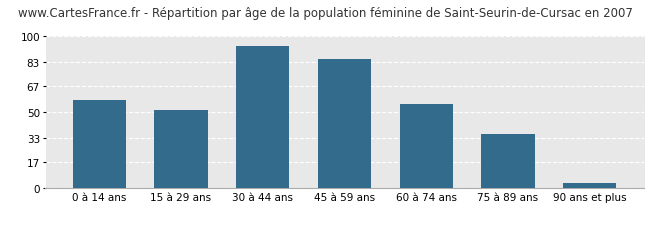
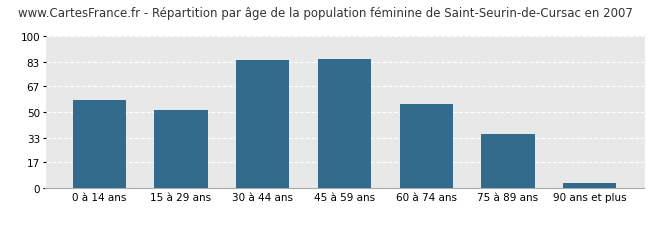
30 à 44 ans: 93 -> 84
